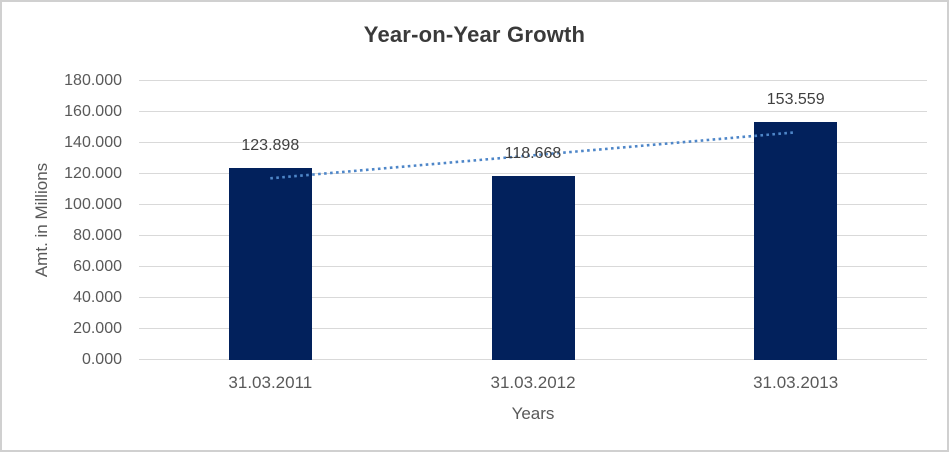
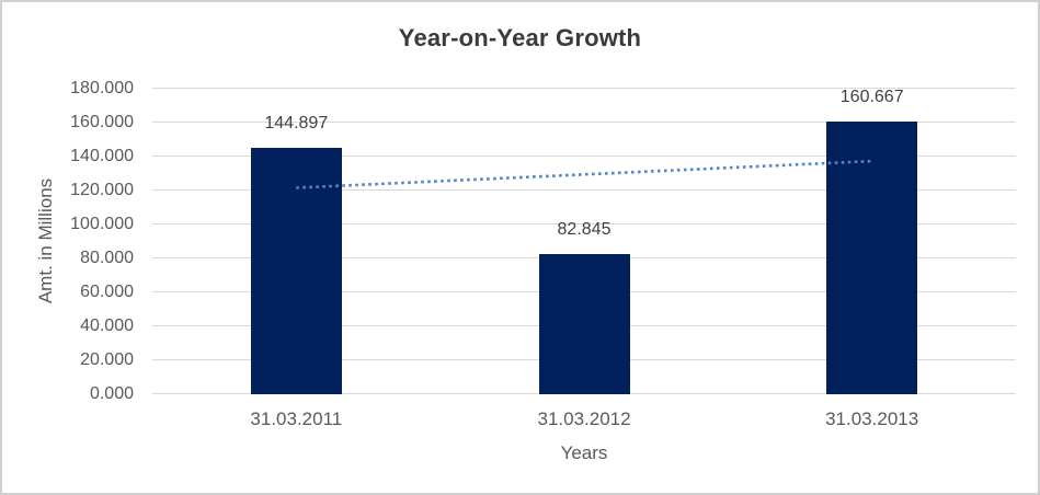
31.03.2011: 123.898 -> 144.897
31.03.2012: 118.668 -> 82.845
31.03.2013: 153.559 -> 160.667
